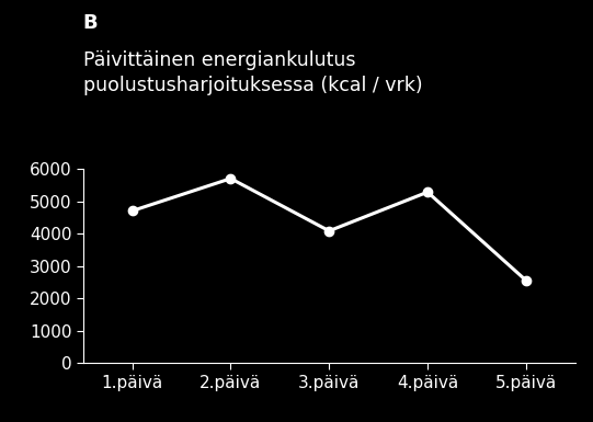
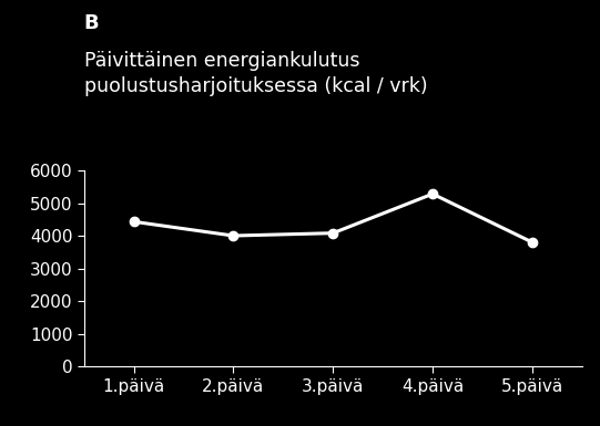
1.päivä: 4700 -> 4430
2.päivä: 5700 -> 4000
5.päivä: 2550 -> 3800
